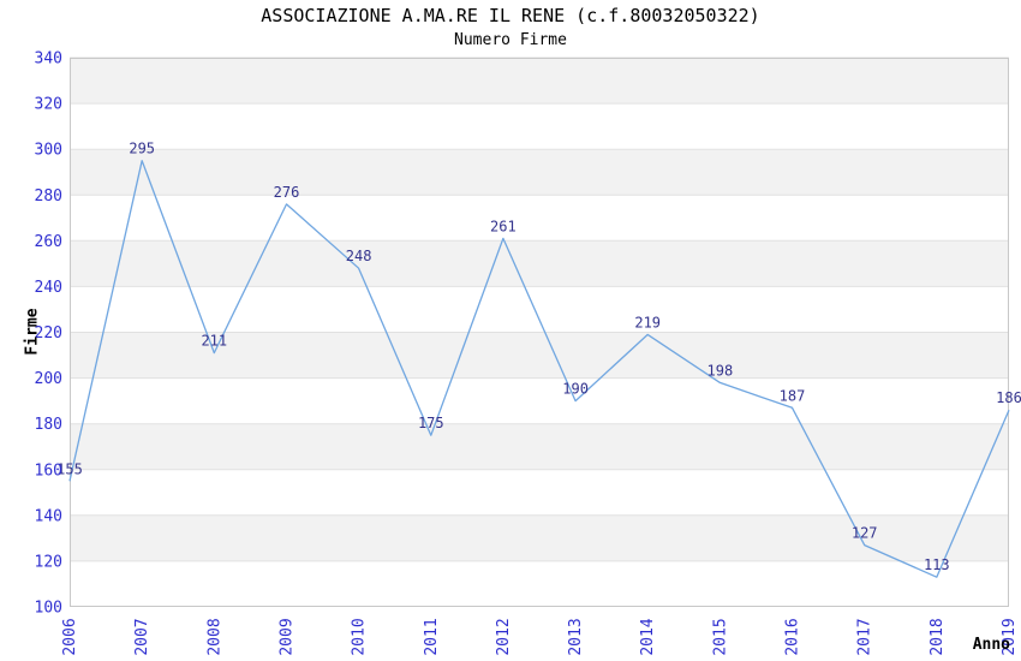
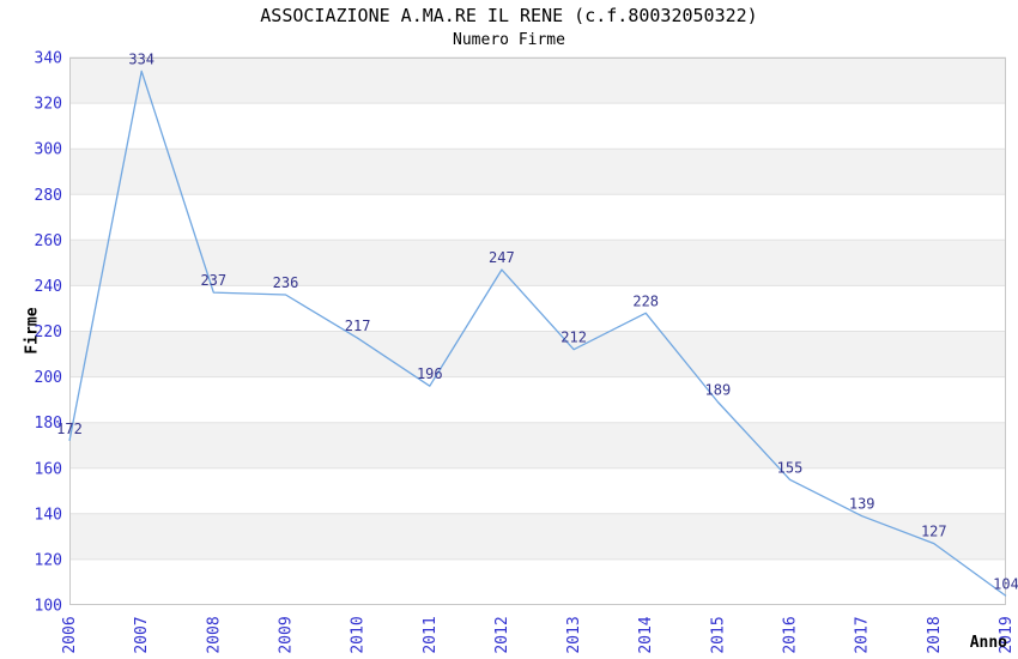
2006: 155 -> 172
2007: 295 -> 334
2008: 211 -> 237
2009: 276 -> 236
2010: 248 -> 217
2011: 175 -> 196
2012: 261 -> 247
2013: 190 -> 212
2014: 219 -> 228
2015: 198 -> 189
2016: 187 -> 155
2017: 127 -> 139
2018: 113 -> 127
2019: 186 -> 104
